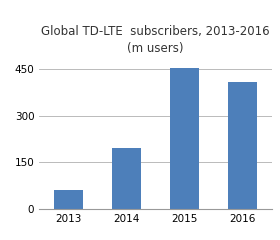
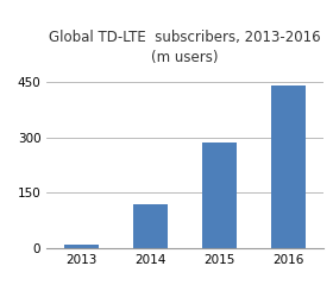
2013: 60 -> 10
2014: 195 -> 120
2015: 455 -> 285
2016: 410 -> 440
